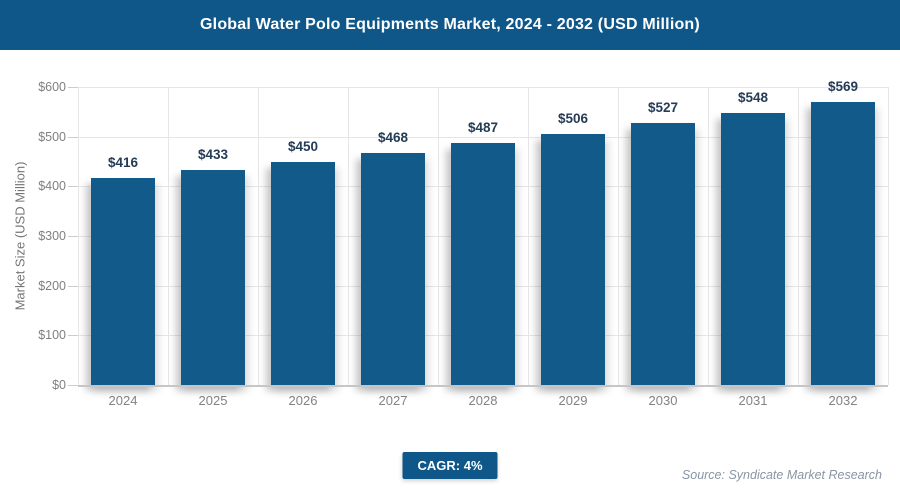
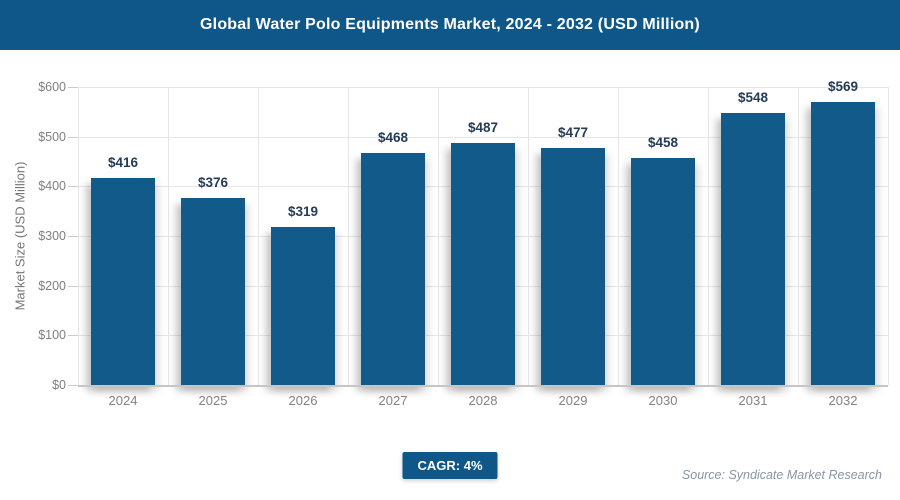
2025: $433 -> $376
2026: $450 -> $319
2029: $506 -> $477
2030: $527 -> $458
